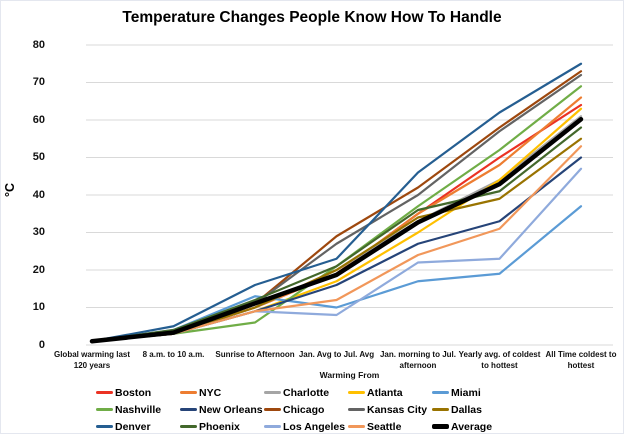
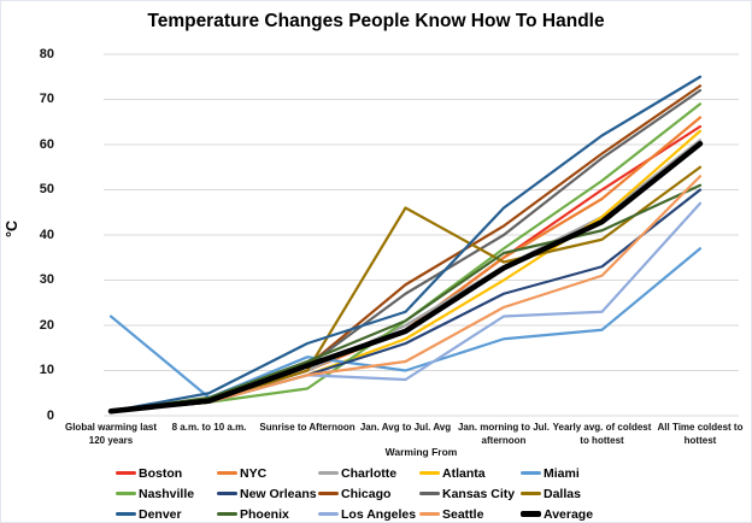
Miami/Global warming last 120 years: 1 -> 22
Dallas/Jan. Avg to Jul. Avg: 20 -> 46
Phoenix/All Time coldest to hottest: 58 -> 51
